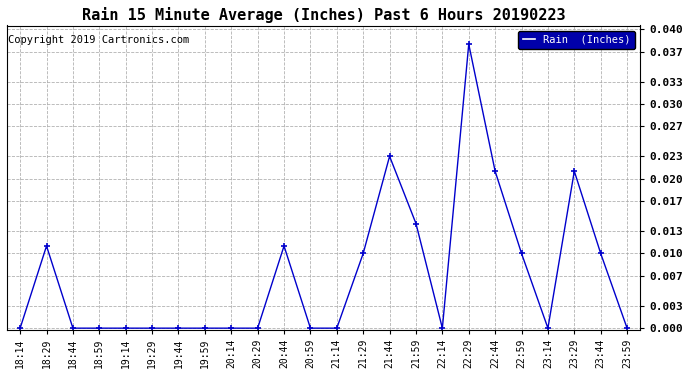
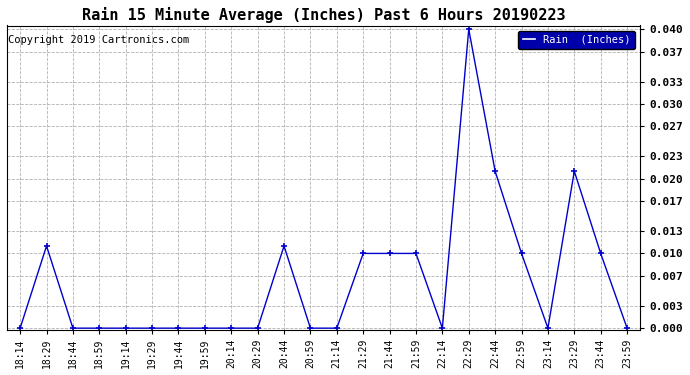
21:44: 0.023 -> 0.010
21:59: 0.014 -> 0.010
22:29: 0.038 -> 0.040
